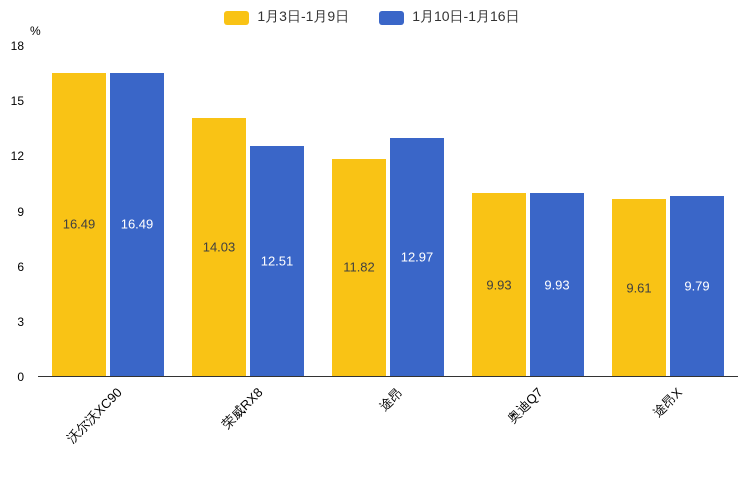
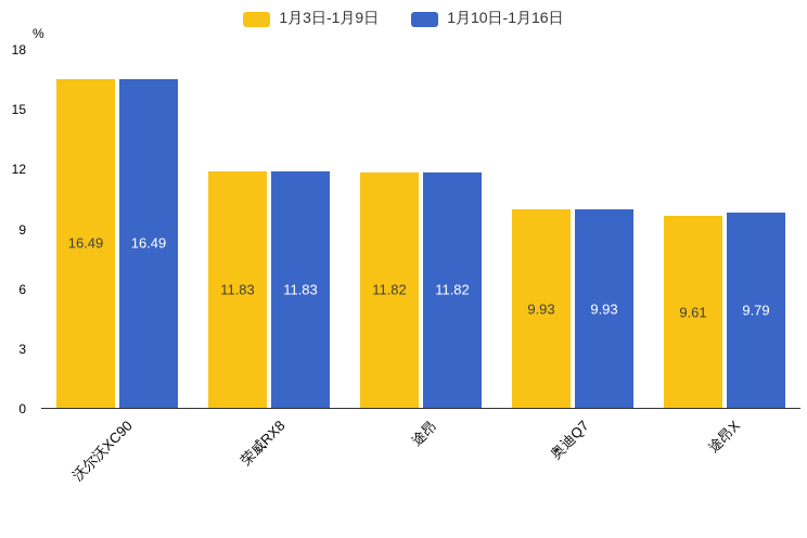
1月3日-1月9日/荣威RX8: 14.03 -> 11.83
1月10日-1月16日/荣威RX8: 12.51 -> 11.83
1月10日-1月16日/途昂: 12.97 -> 11.82
